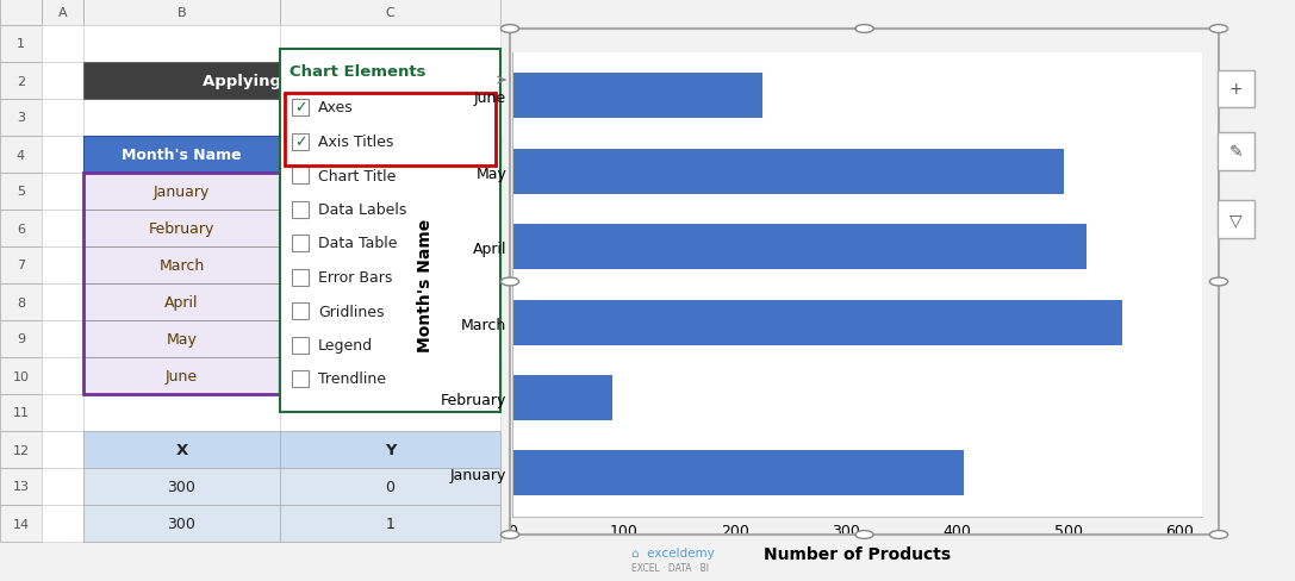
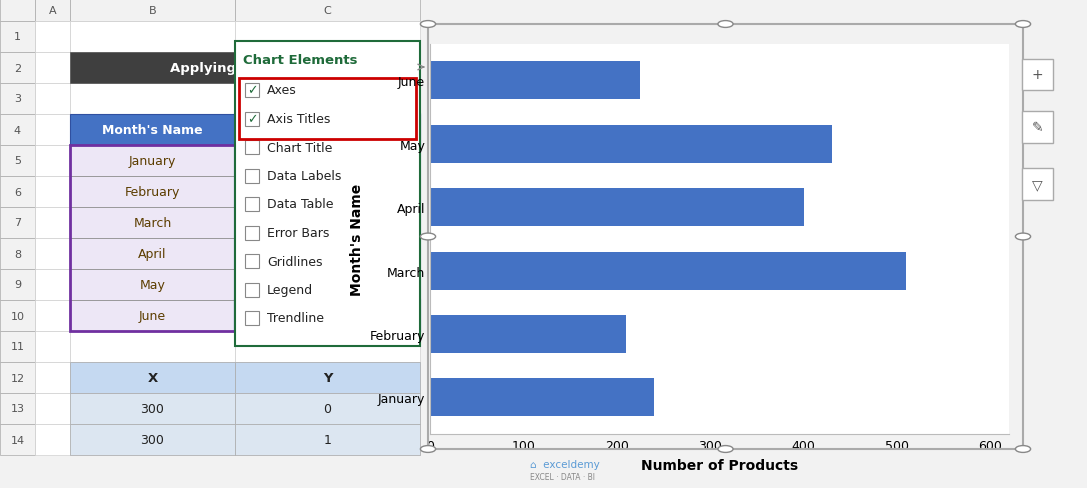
May: 496 -> 430
April: 516 -> 400
March: 548 -> 510
February: 90 -> 210
January: 406 -> 240
